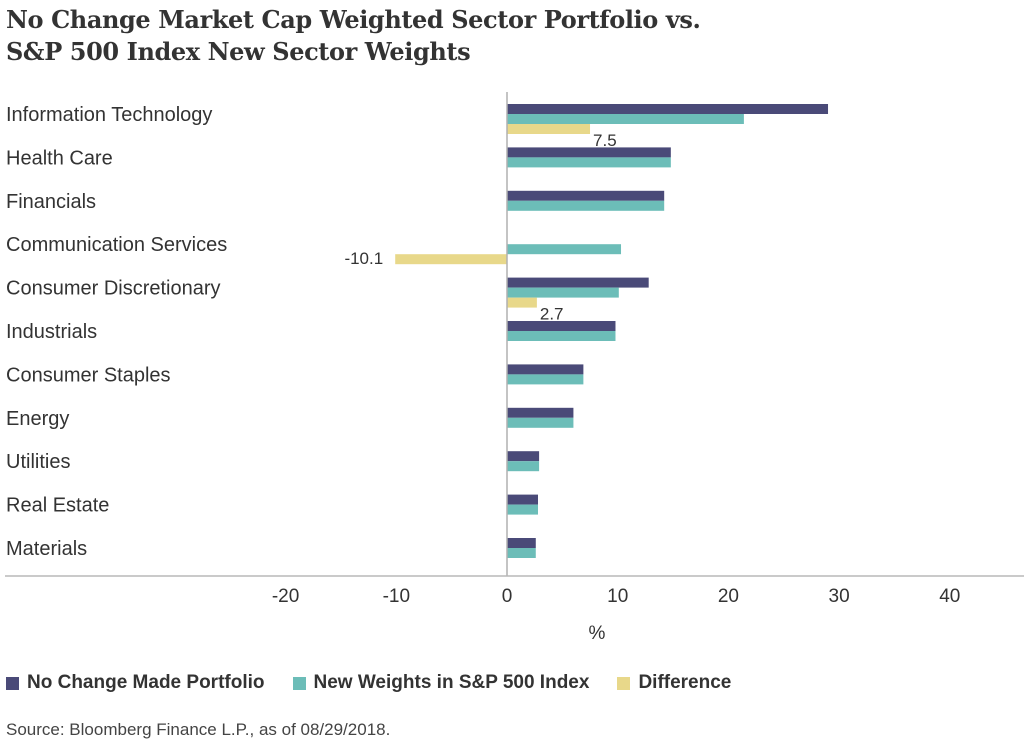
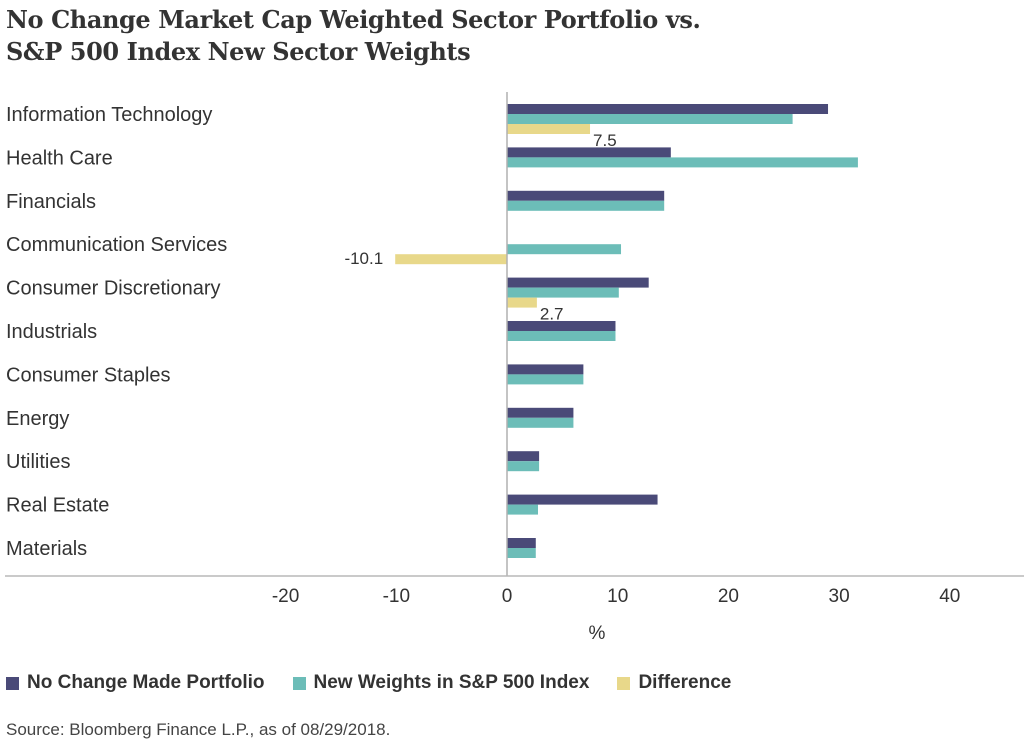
New Weights in S&P 500 Index/Information Technology: 21.4 -> 25.8
New Weights in S&P 500 Index/Health Care: 14.8 -> 31.7
No Change Made Portfolio/Real Estate: 2.8 -> 13.6
